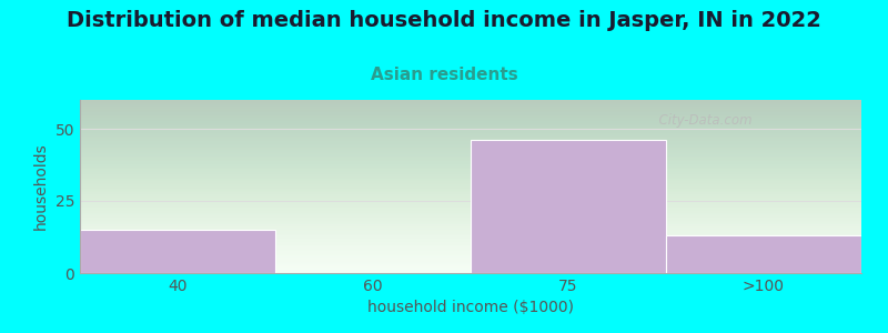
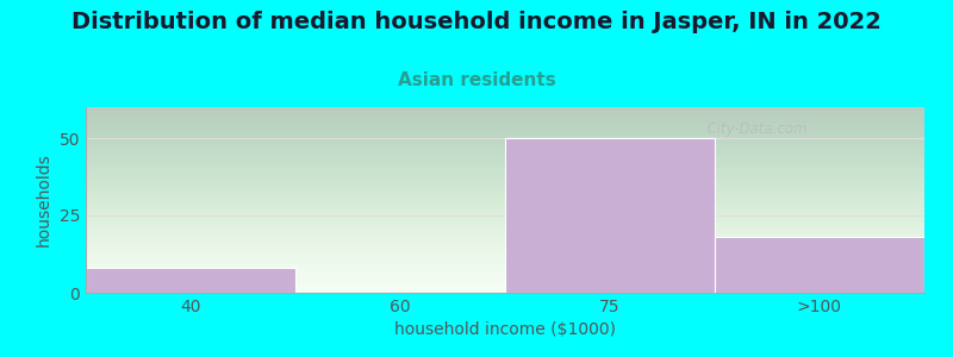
40: 15 -> 8
75: 46 -> 50
>100: 13 -> 18
